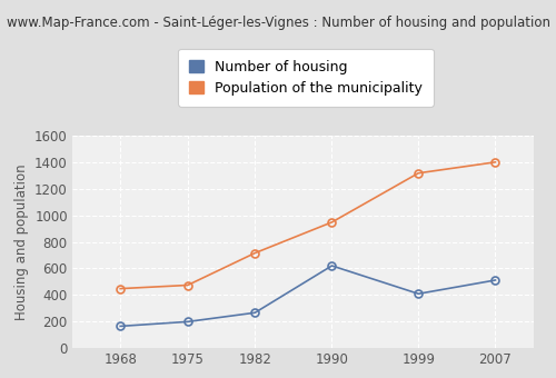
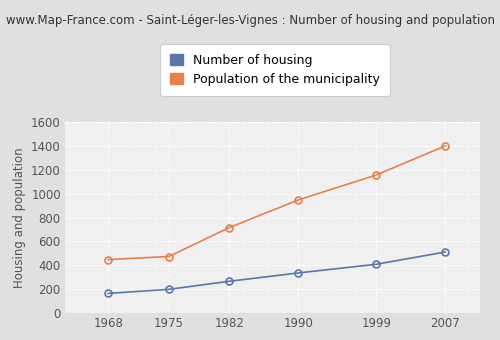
Number of housing/1990: 620 -> 340
Population of the municipality/1999: 1320 -> 1160
